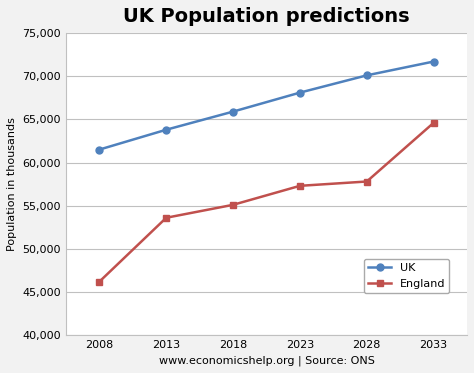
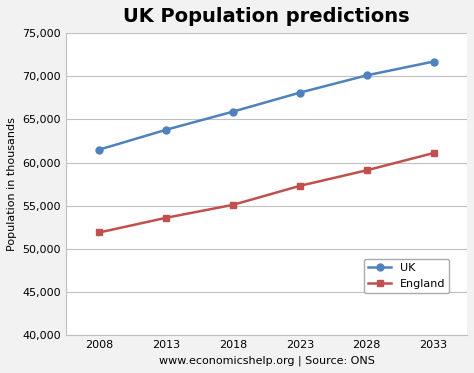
England/2008: 46,200 -> 51,900
England/2028: 57,800 -> 59,100
England/2033: 64,600 -> 61,100
